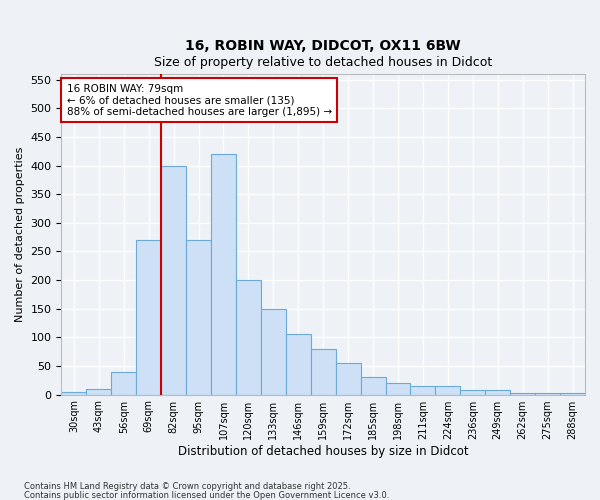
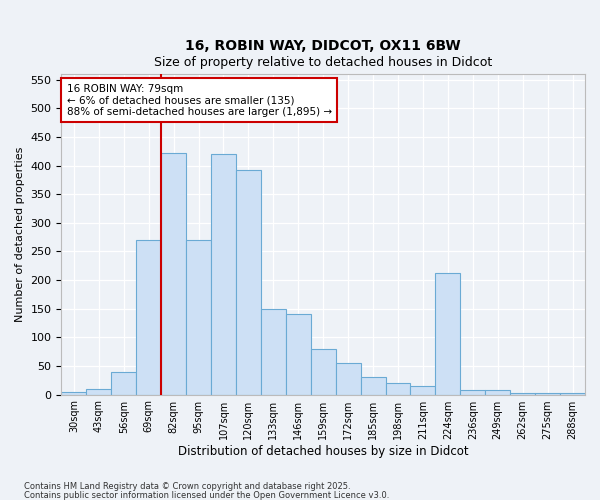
82sqm: 400 -> 422
120sqm: 200 -> 392
146sqm: 105 -> 140
224sqm: 15 -> 212
